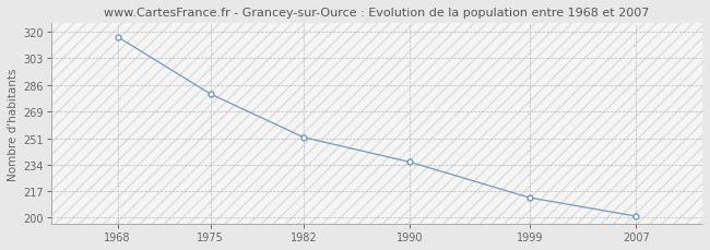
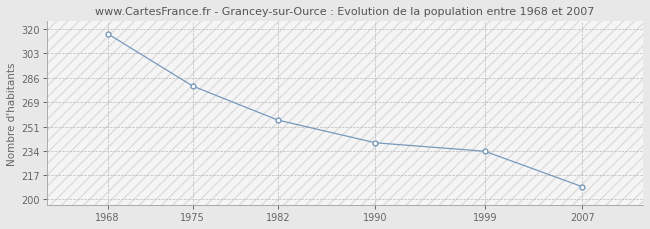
1982: 252 -> 256
1990: 236 -> 240
1999: 213 -> 234
2007: 201 -> 209
